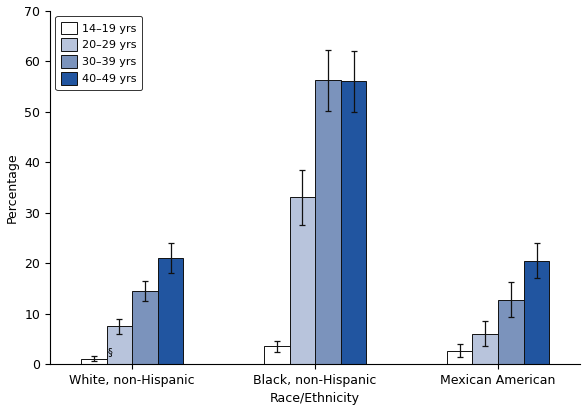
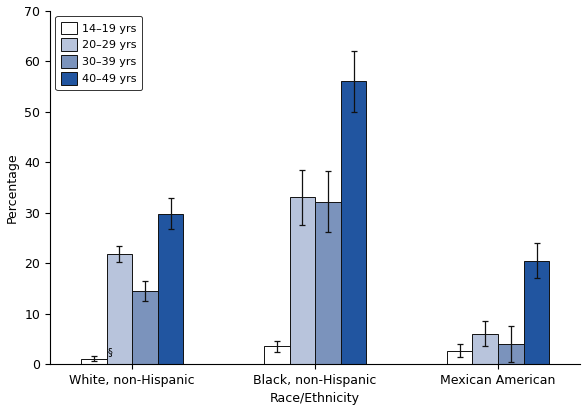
20–29 yrs/White, non-Hispanic: 7.5 -> 21.8
40–49 yrs/White, non-Hispanic: 21.0 -> 29.8
30–39 yrs/Black, non-Hispanic: 56.2 -> 32.2
30–39 yrs/Mexican American: 12.8 -> 4.0
